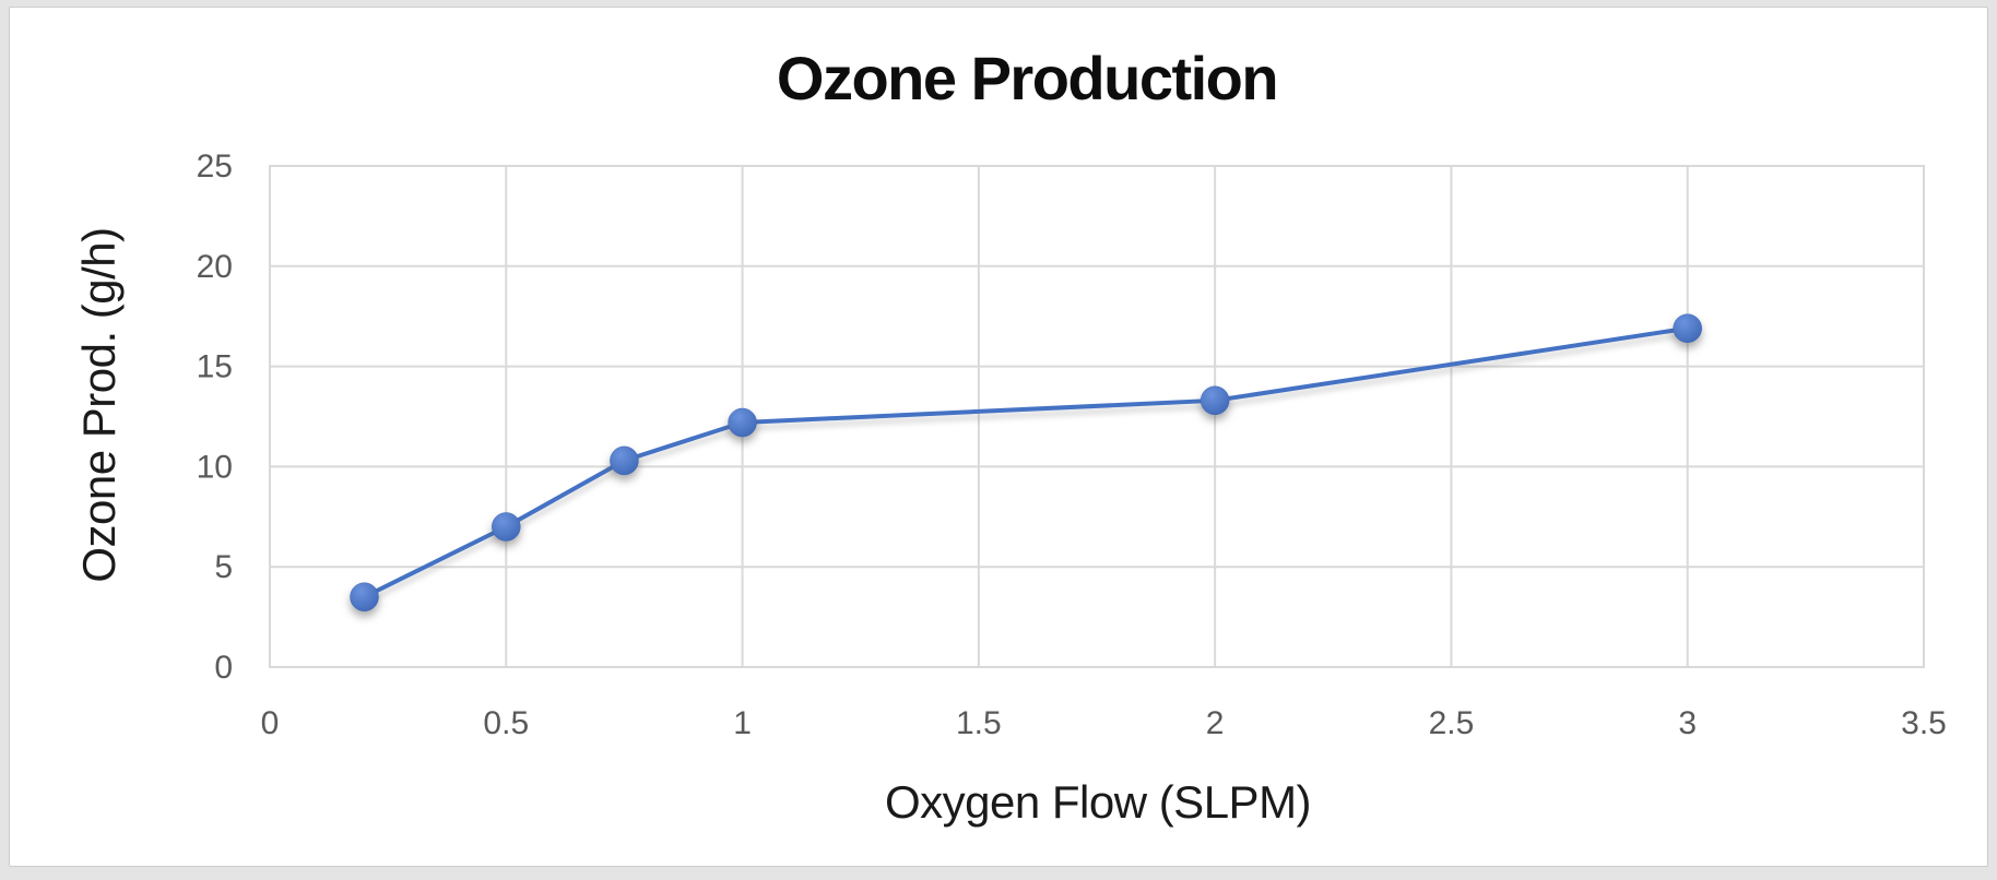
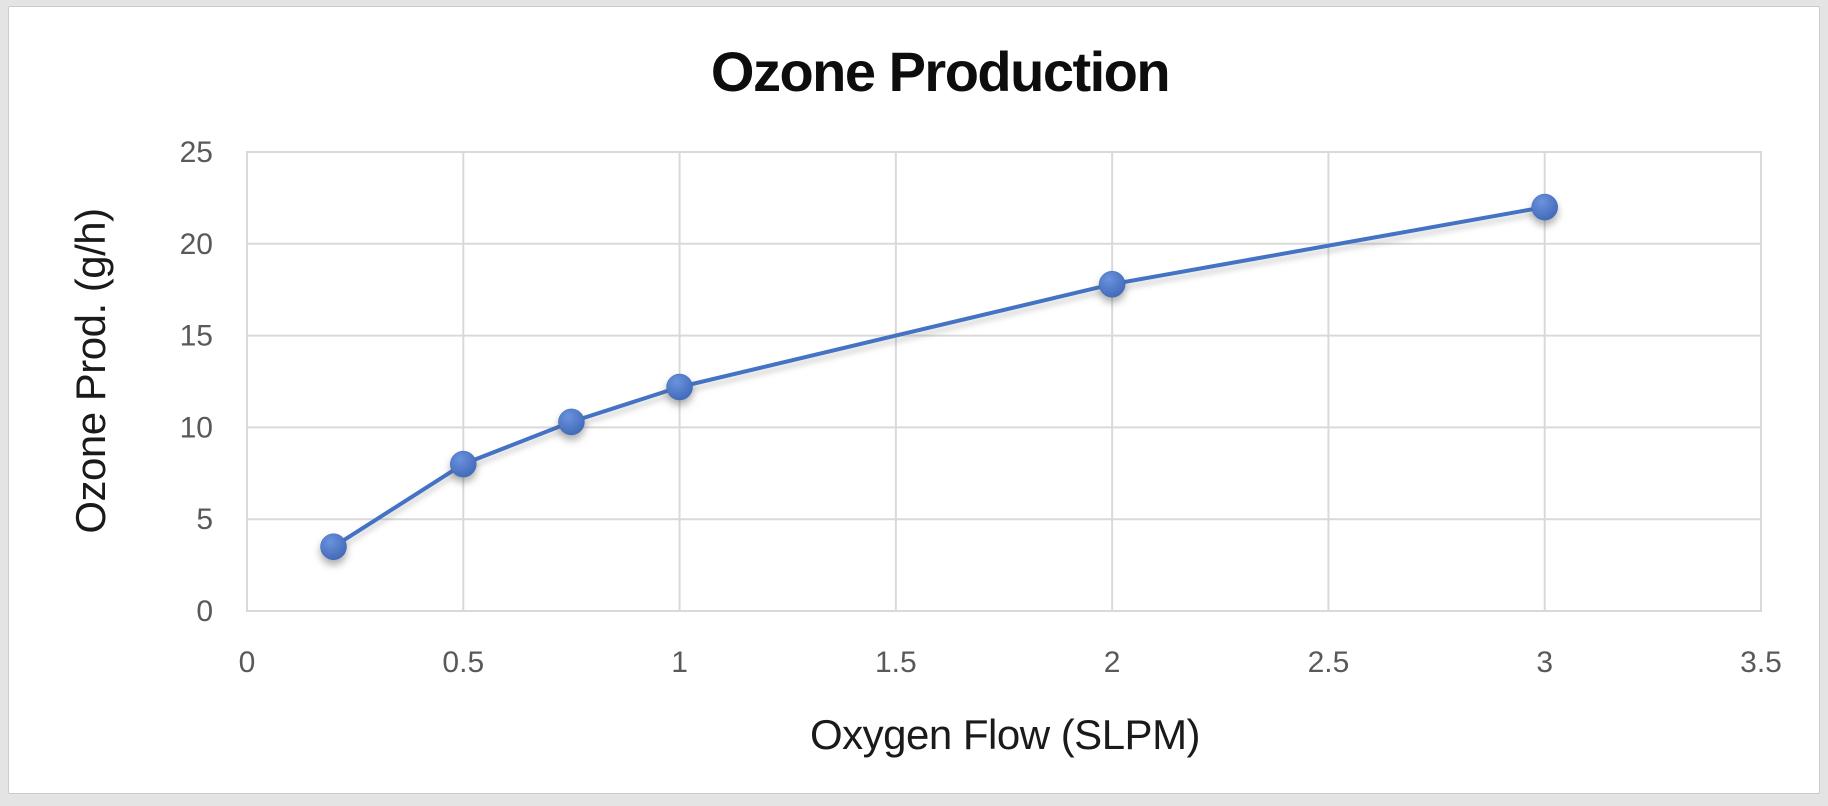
0.5: 7.0 -> 8.0
2: 13.3 -> 17.8
3: 16.9 -> 22.0
